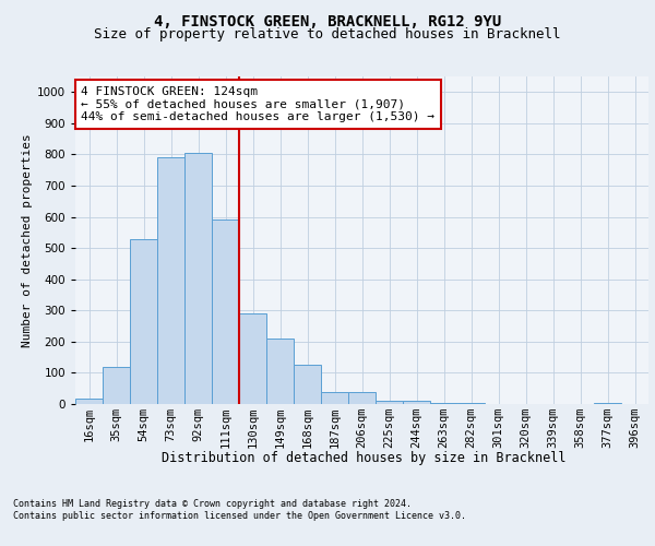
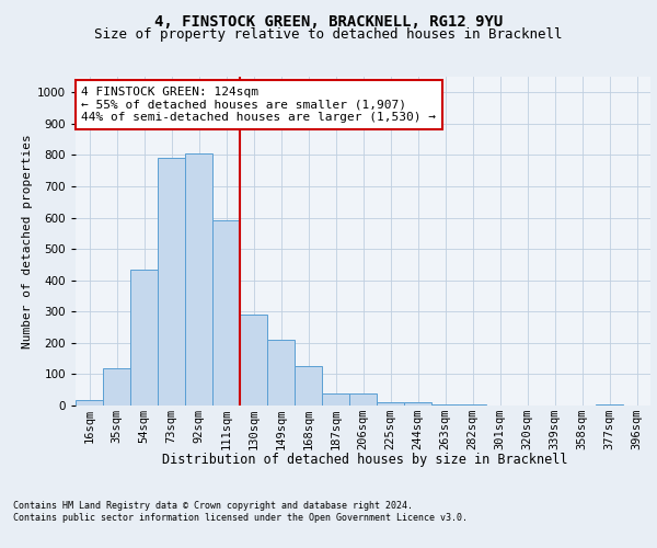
54sqm: 530 -> 435
